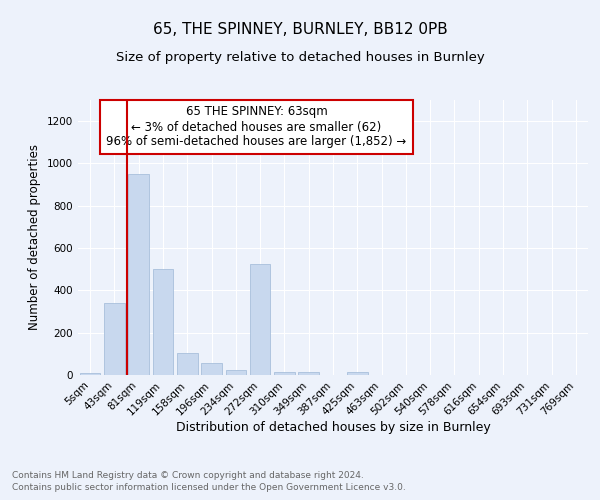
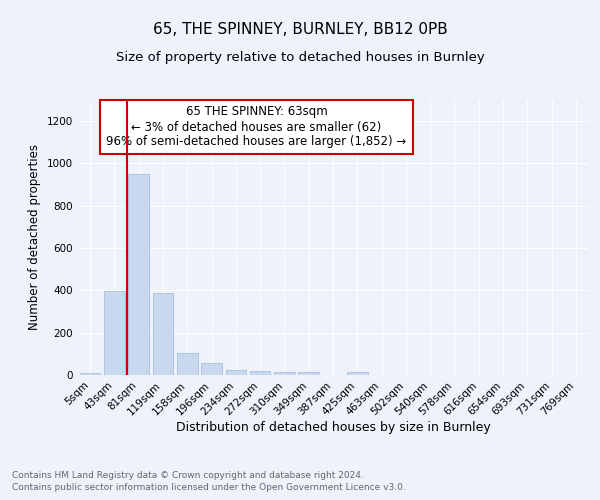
43sqm: 340 -> 395
119sqm: 500 -> 390
272sqm: 525 -> 20
